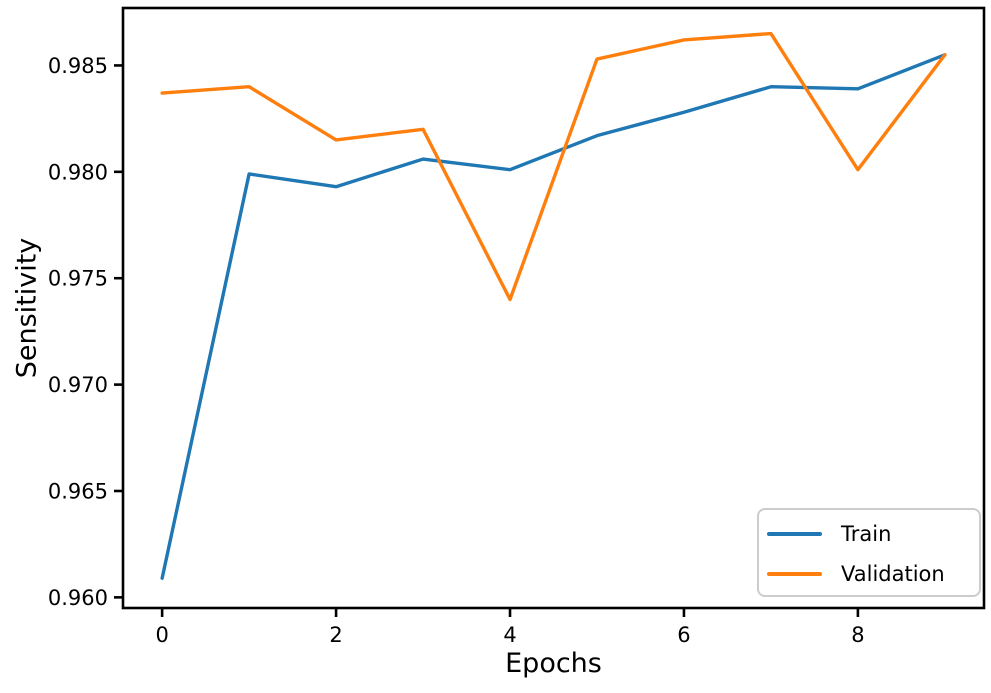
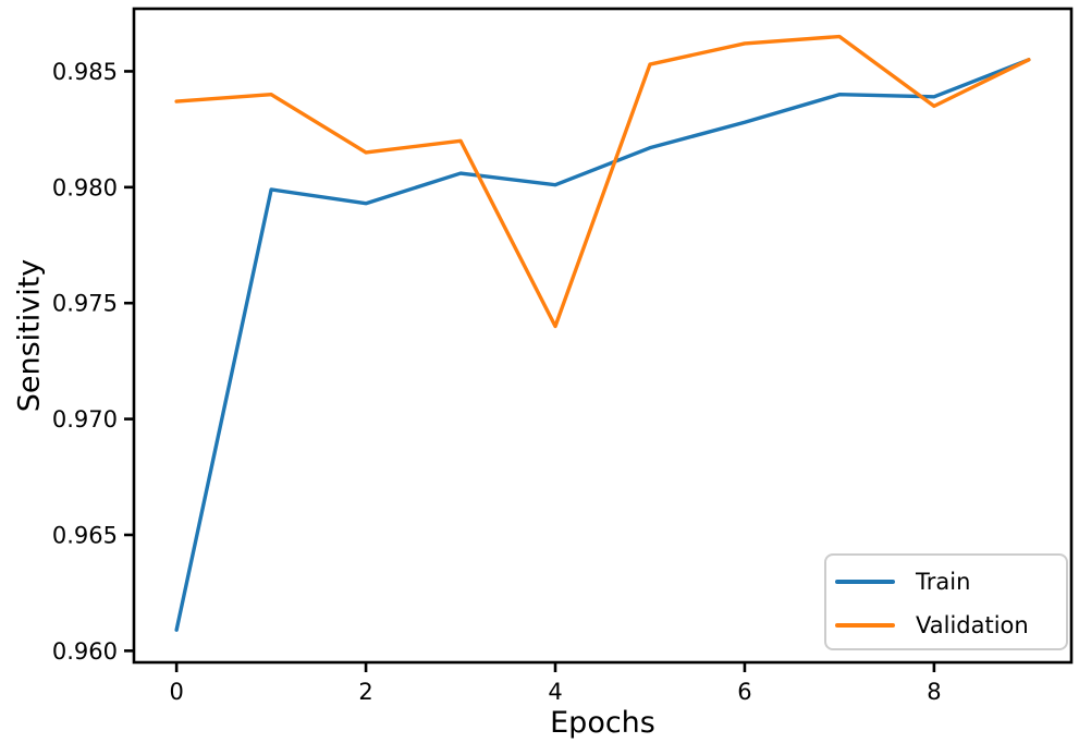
Validation/8: 0.9801 -> 0.9835
